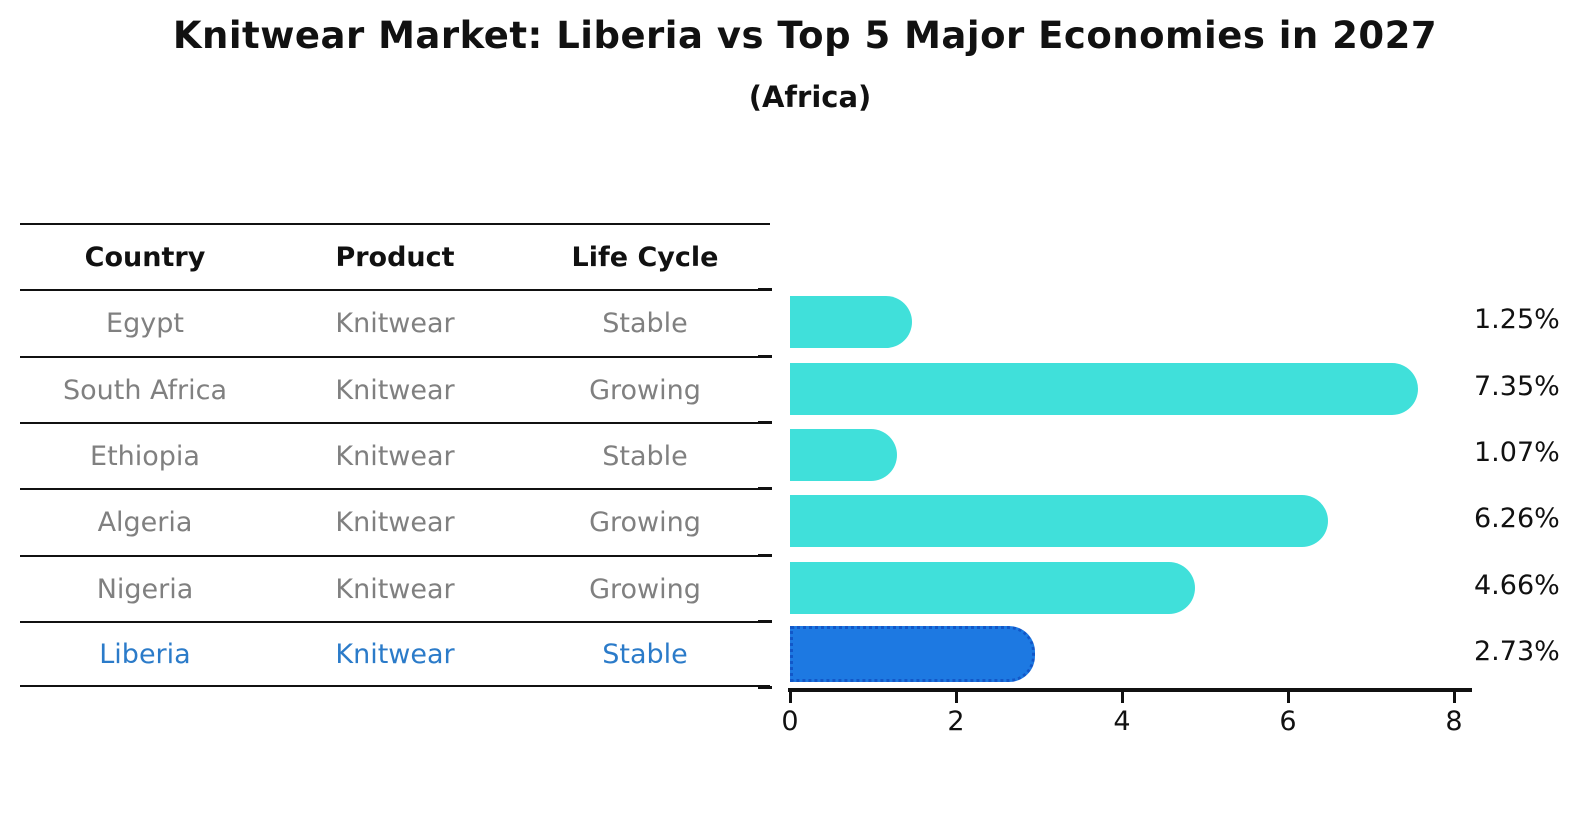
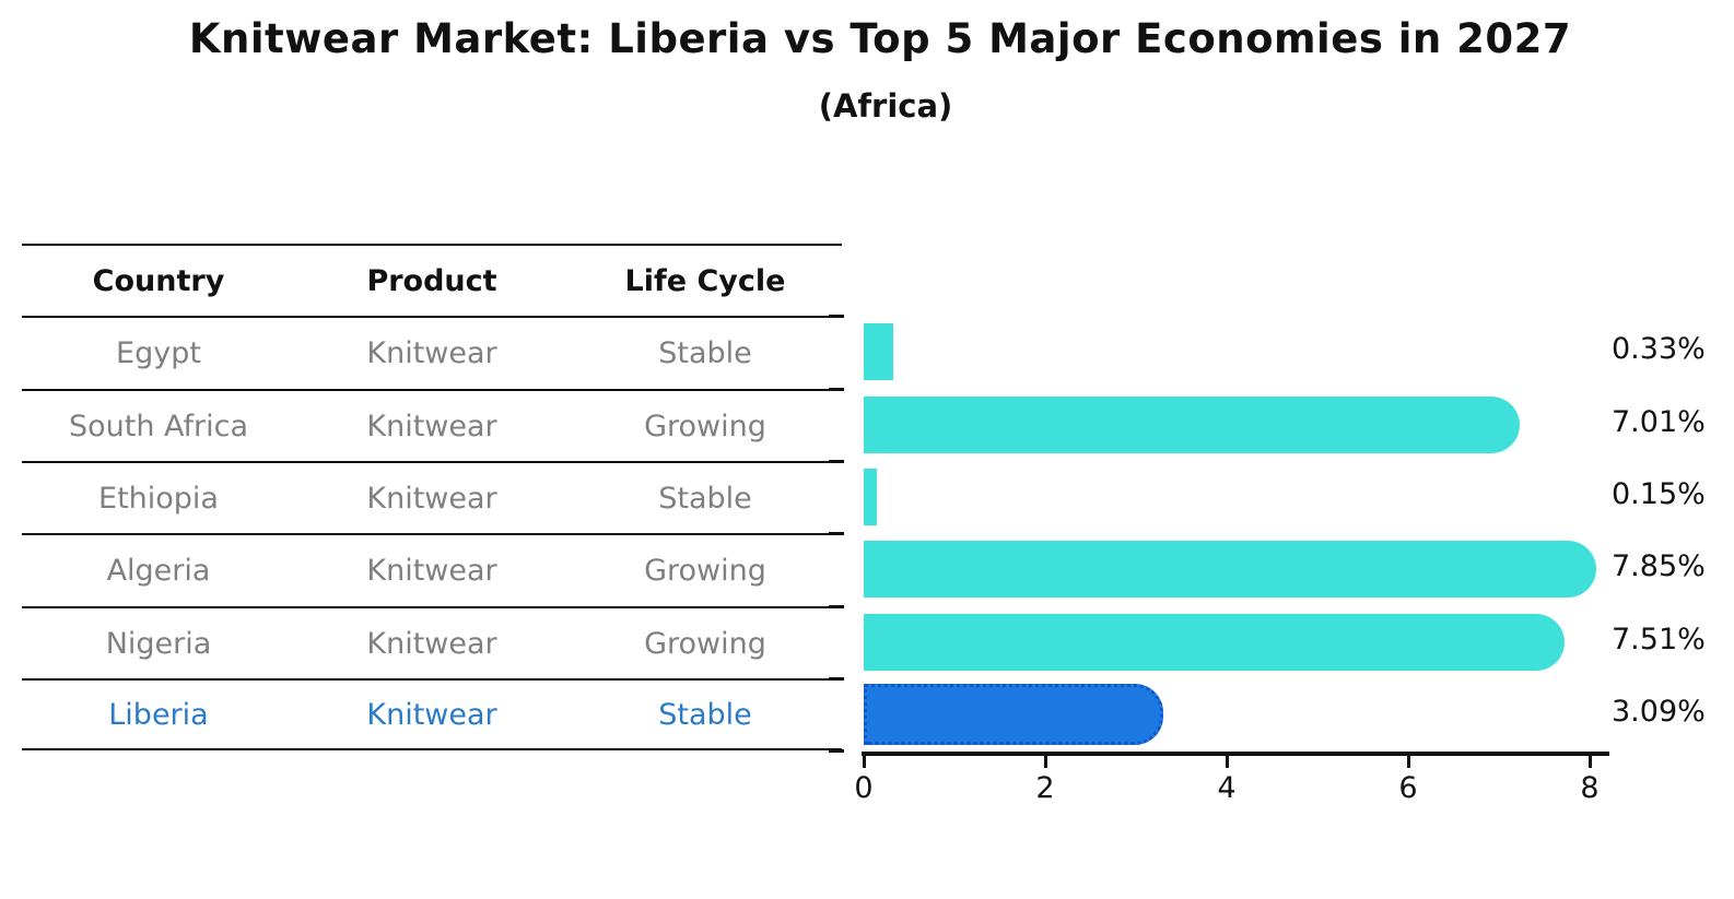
Egypt: 1.25% -> 0.33%
South Africa: 7.35% -> 7.01%
Ethiopia: 1.07% -> 0.15%
Algeria: 6.26% -> 7.85%
Nigeria: 4.66% -> 7.51%
Liberia: 2.73% -> 3.09%
